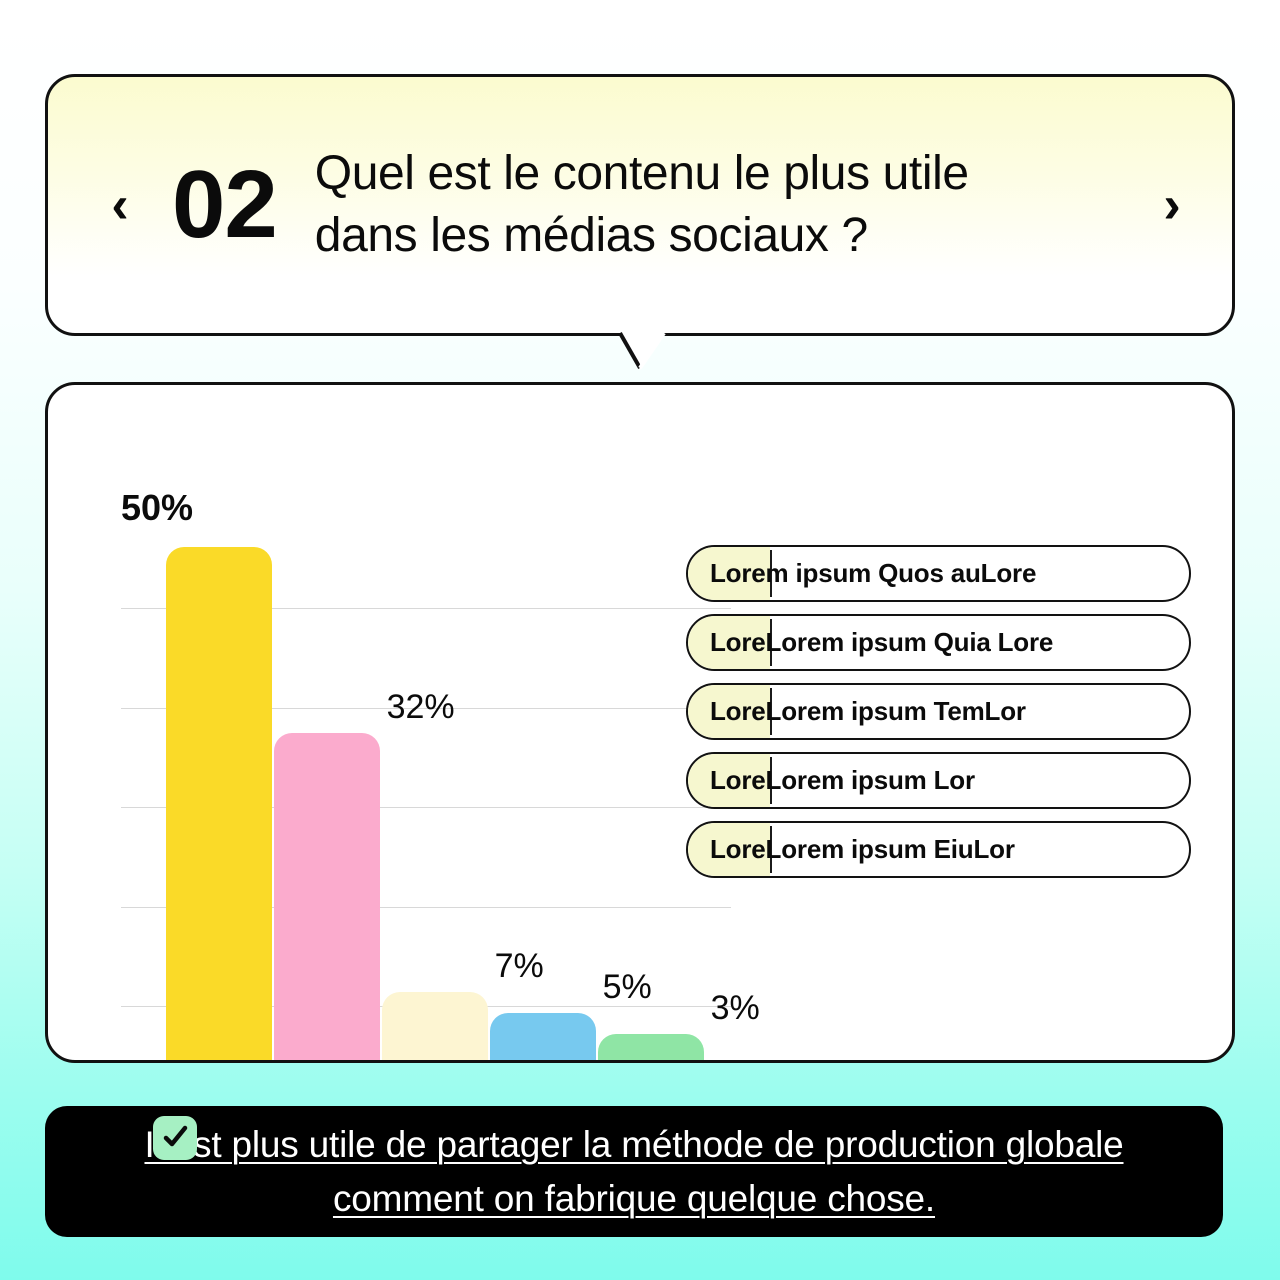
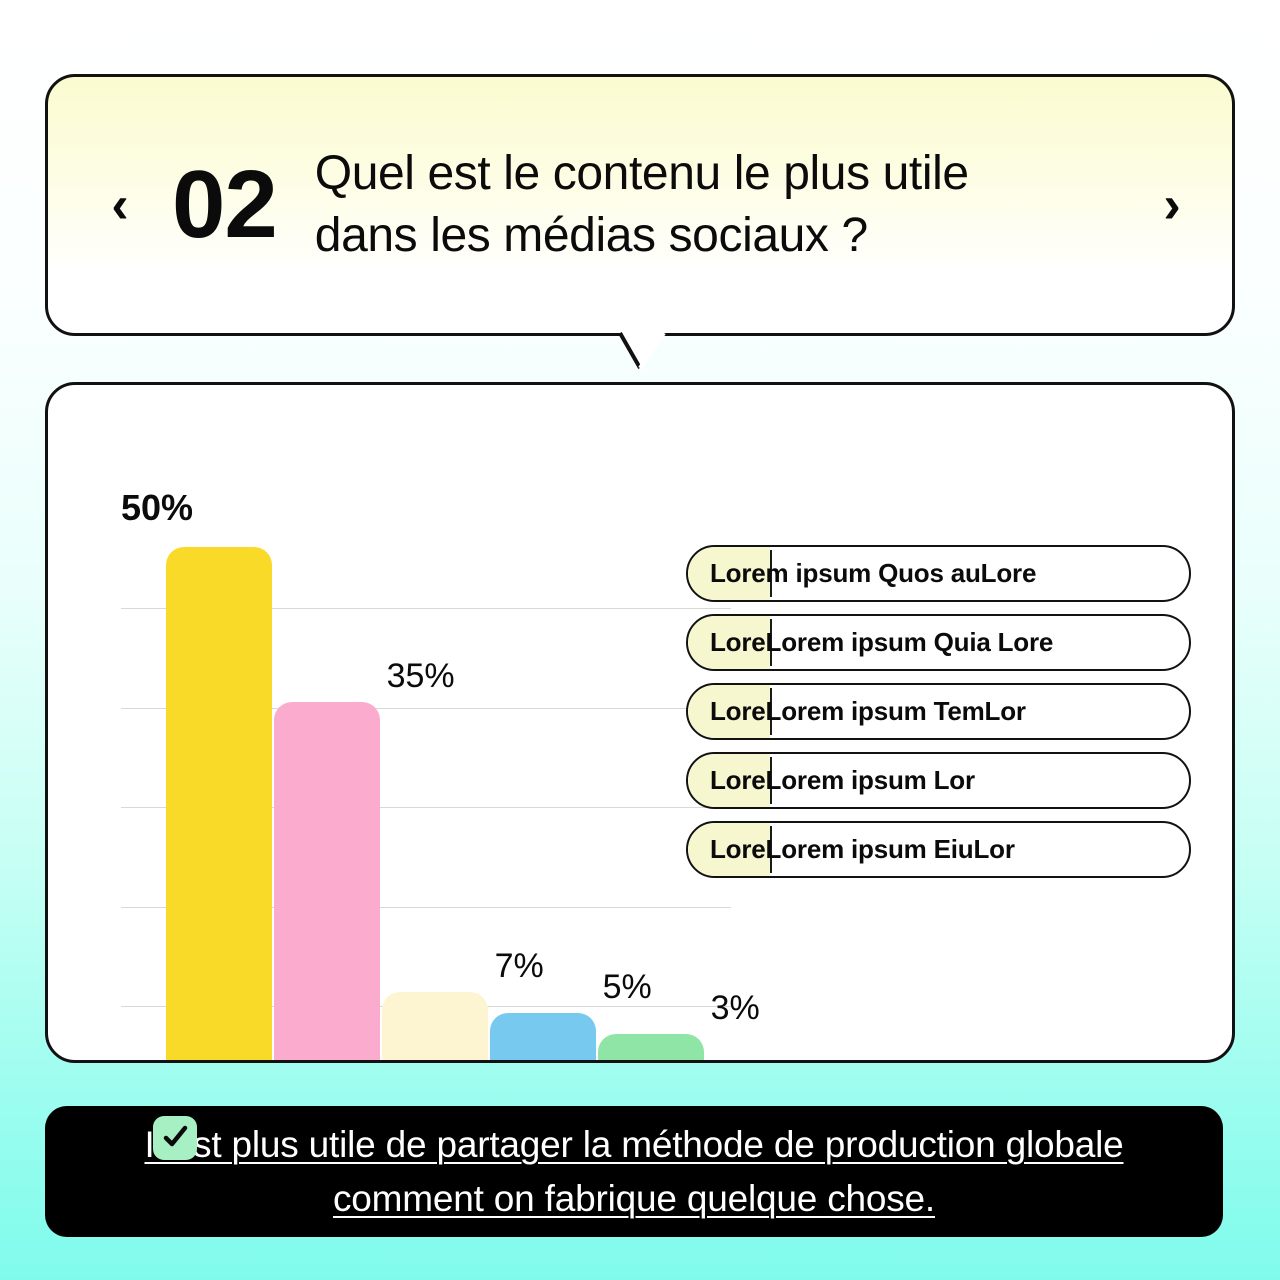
LoreLorem ipsum Quia Lore: 32% -> 35%
